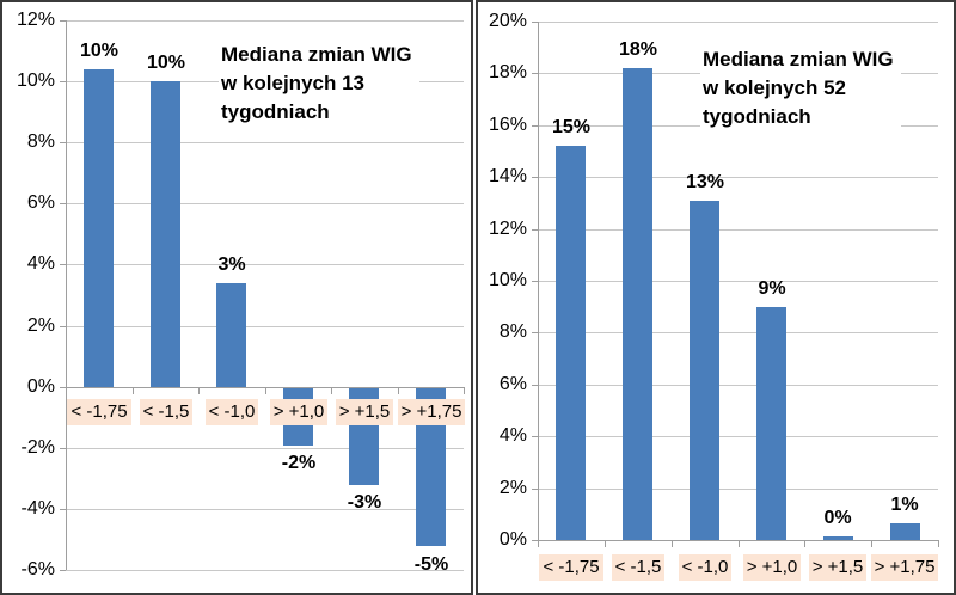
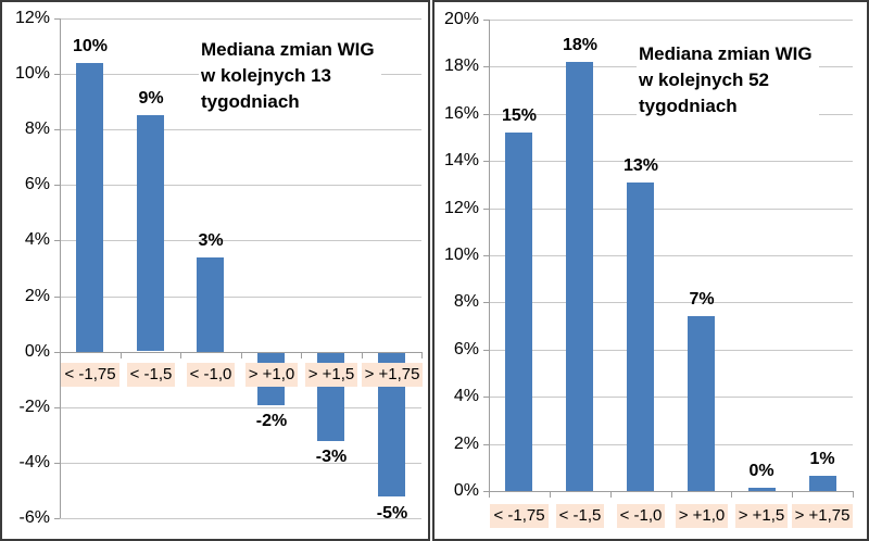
Mediana zmian WIG w kolejnych 13 tygodniach/< -1,5: 10% -> 9%
Mediana zmian WIG w kolejnych 52 tygodniach/> +1,0: 9% -> 7%
